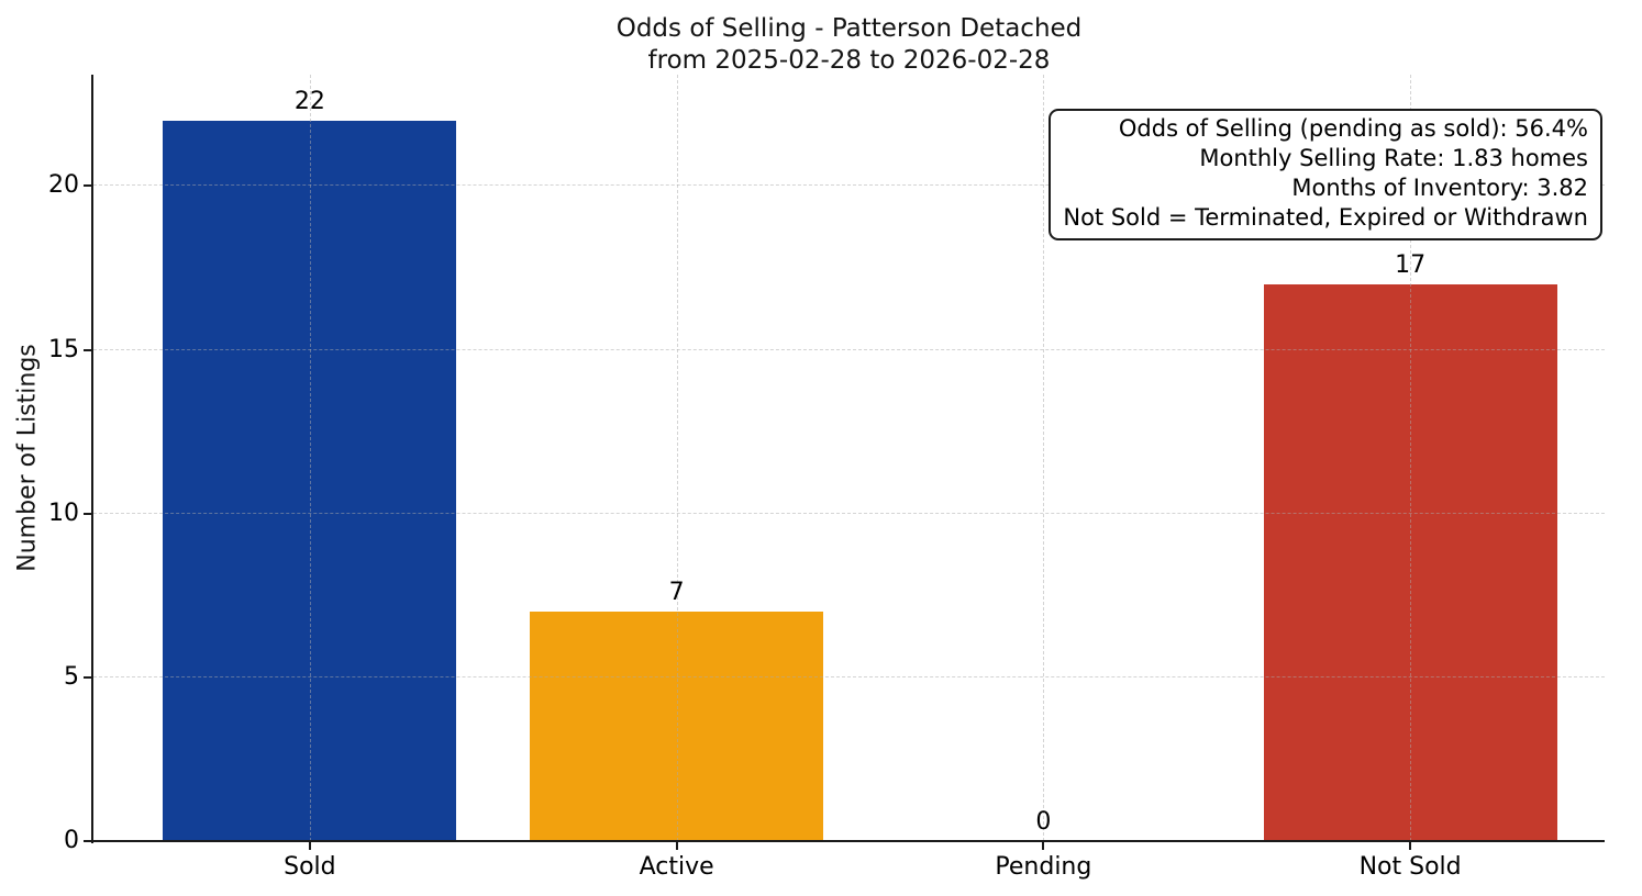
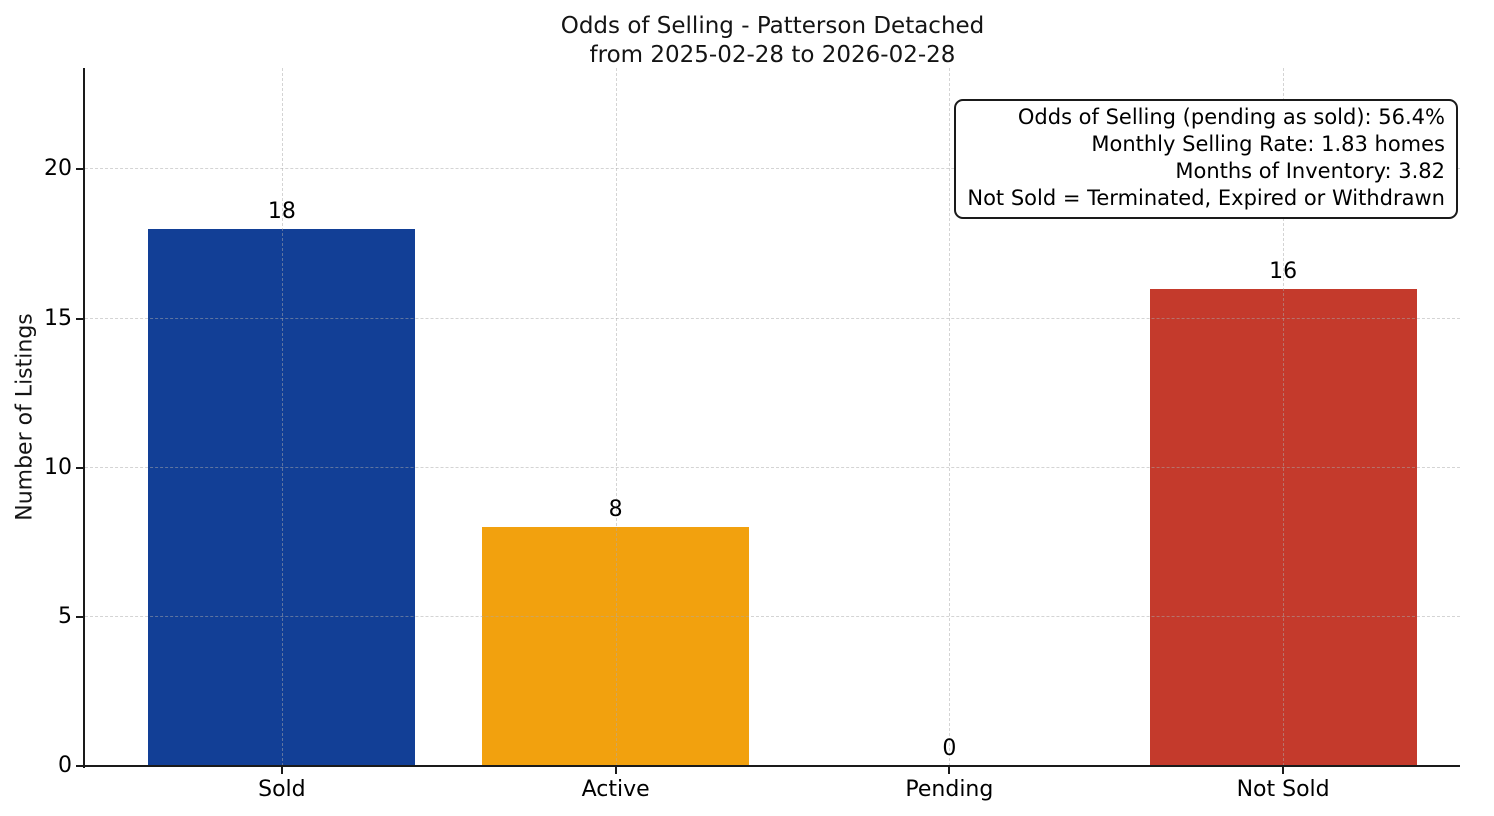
Sold: 22 -> 18
Active: 7 -> 8
Not Sold: 17 -> 16
